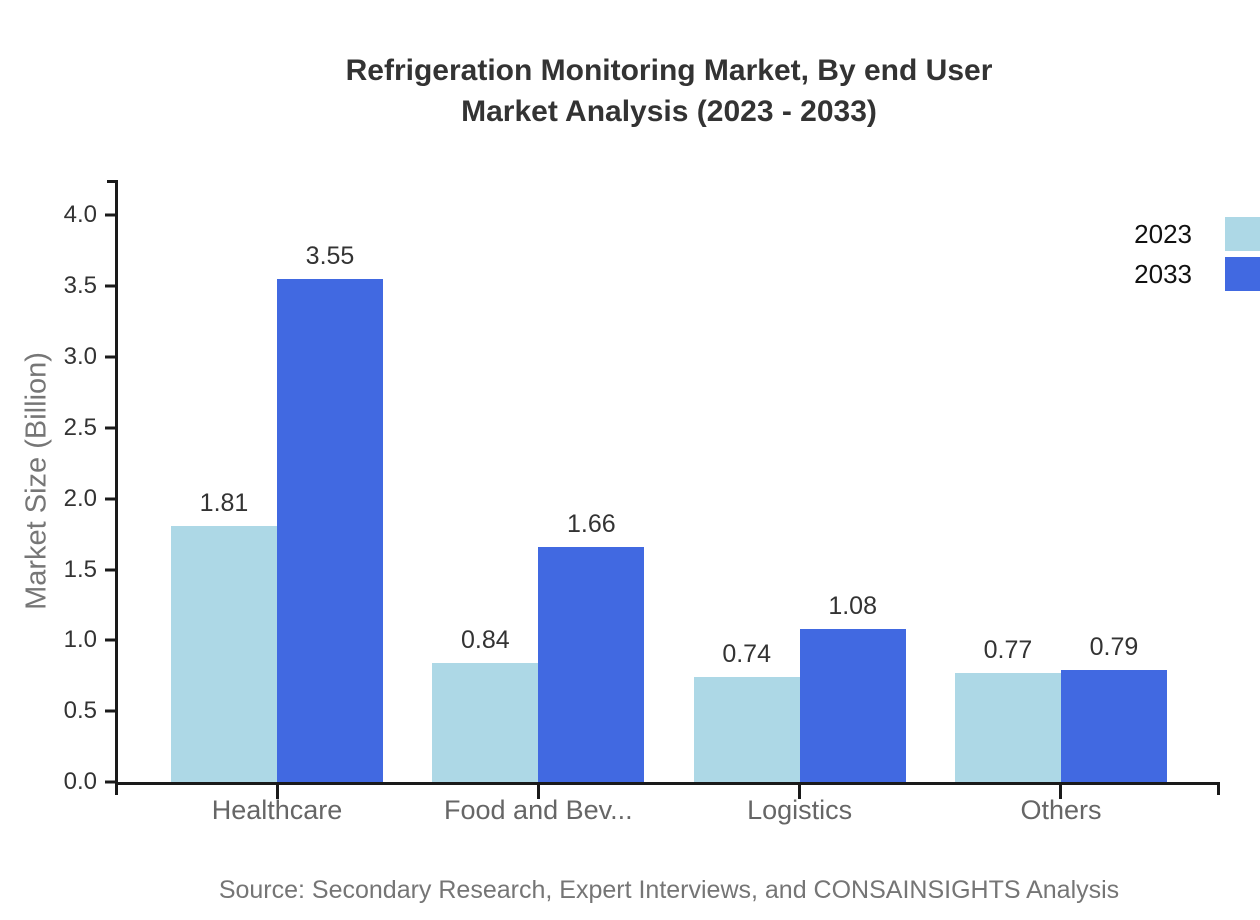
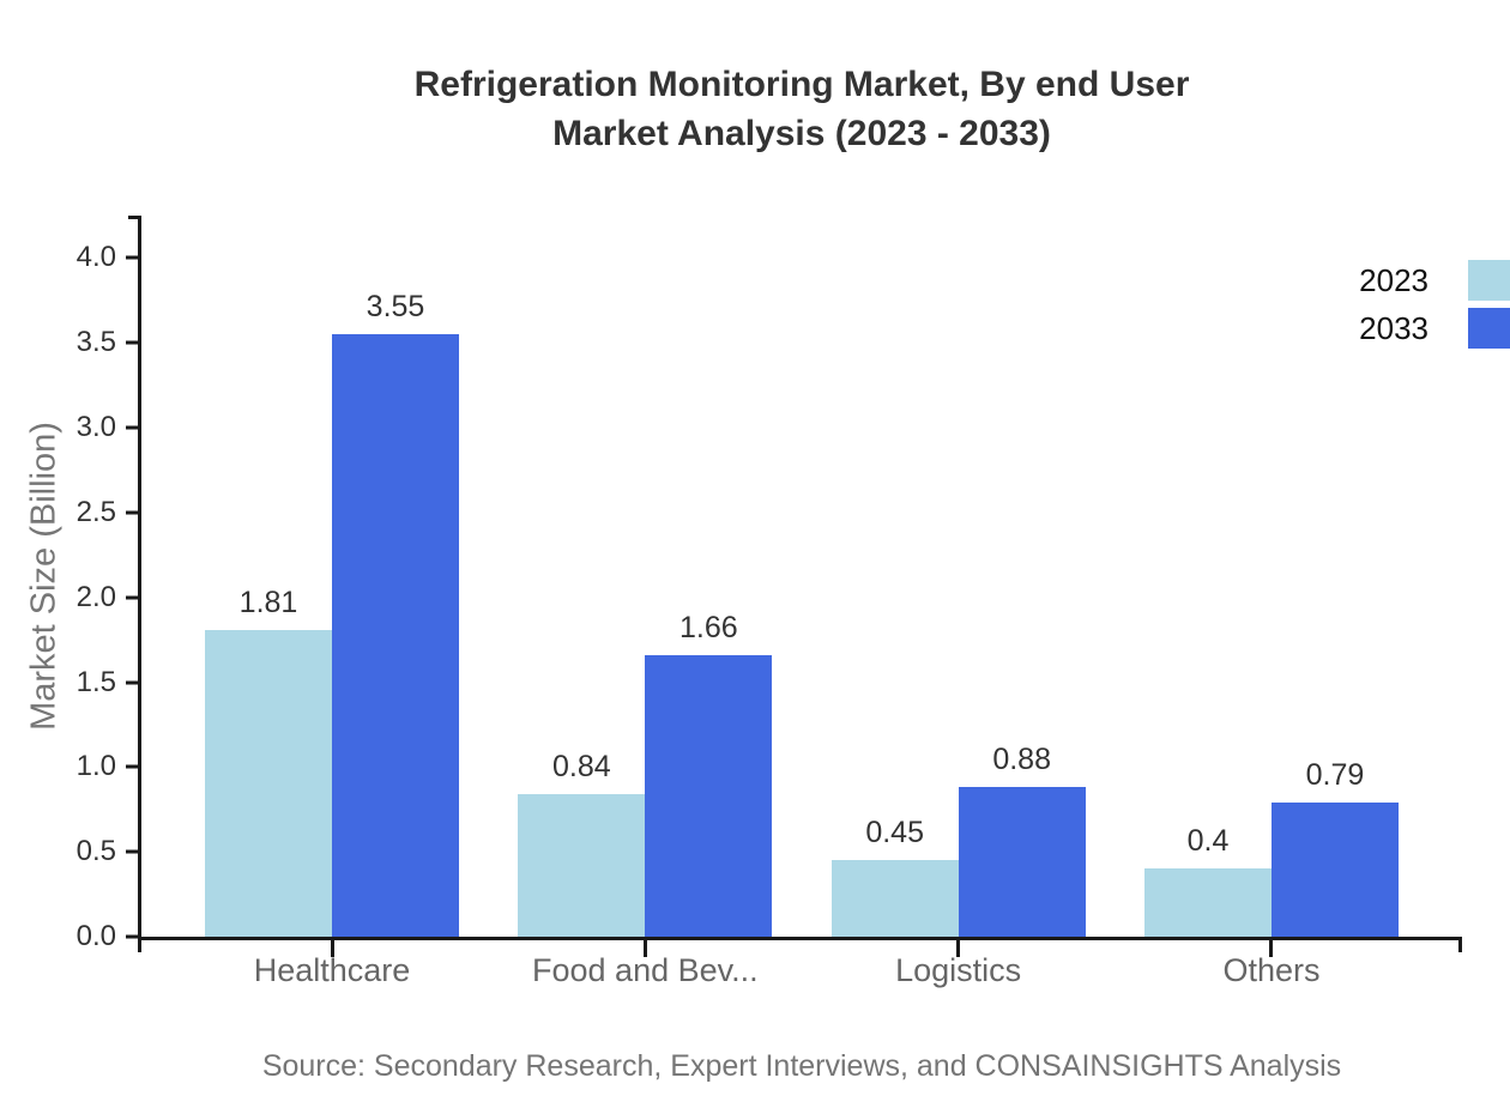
2023/Logistics: 0.74 -> 0.45
2033/Logistics: 1.08 -> 0.88
2023/Others: 0.77 -> 0.4
